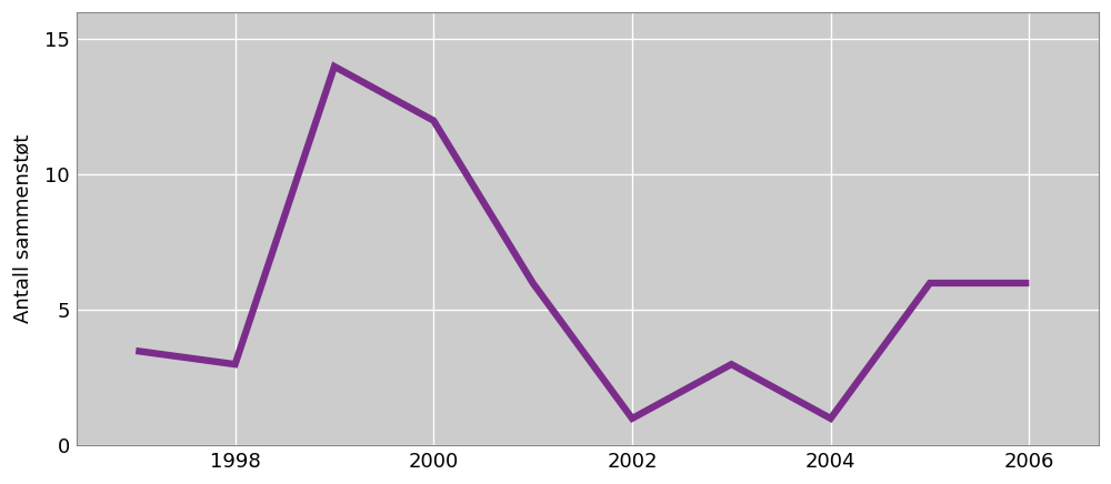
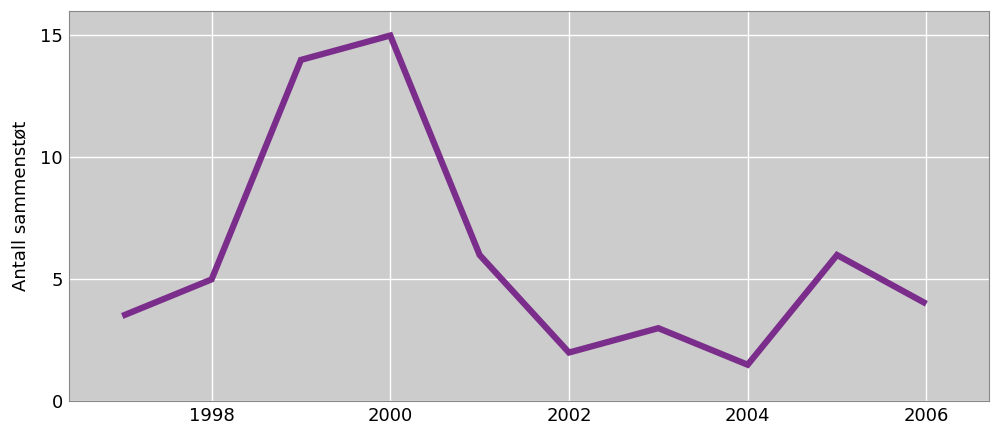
1998: 3.0 -> 5.0
2000: 12.0 -> 15.0
2002: 1.0 -> 2.0
2004: 1.0 -> 1.5
2006: 6.0 -> 4.0
